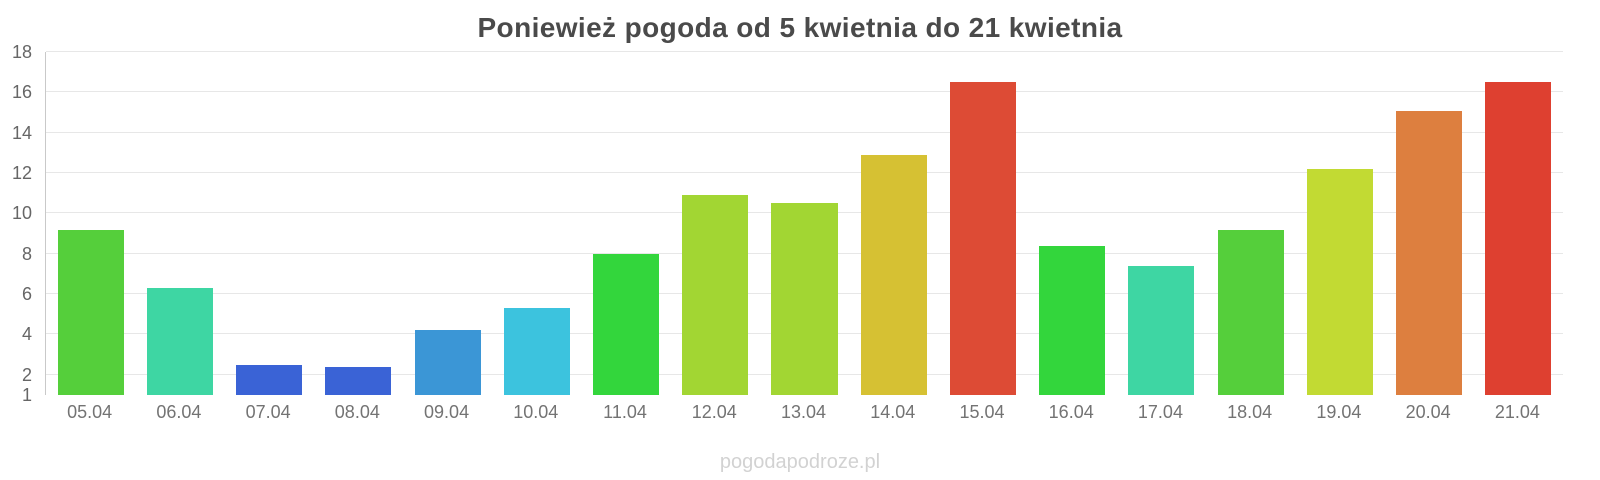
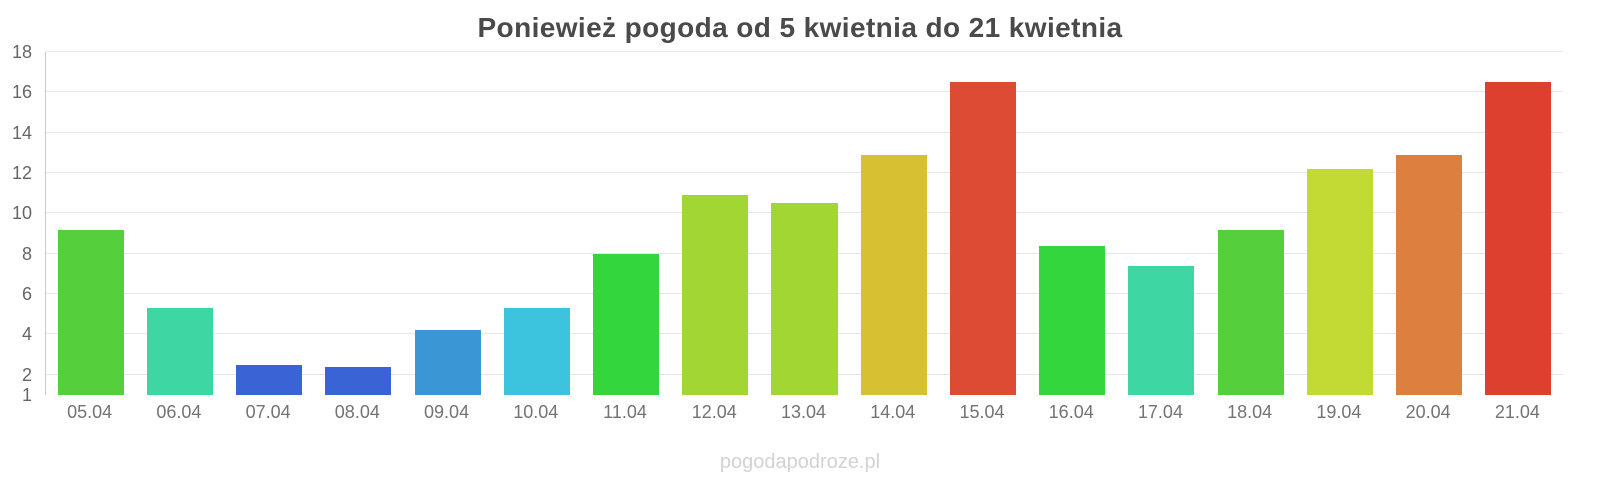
06.04: 6.3 -> 5.3
20.04: 15.1 -> 12.9
